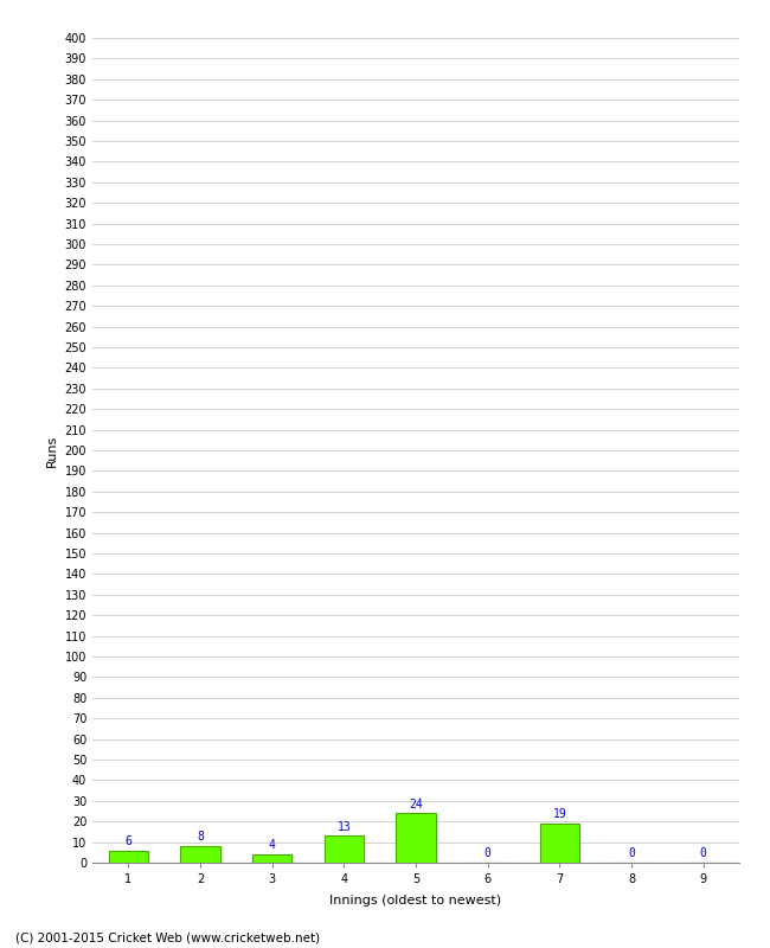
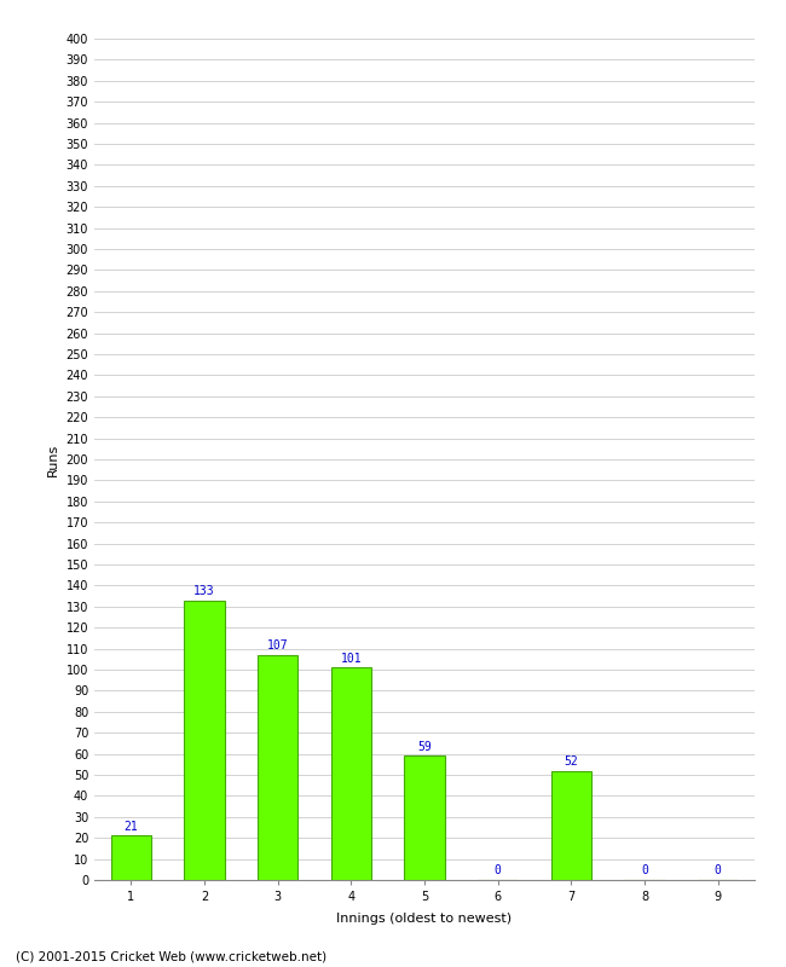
1: 6 -> 21
2: 8 -> 133
3: 4 -> 107
4: 13 -> 101
5: 24 -> 59
7: 19 -> 52
